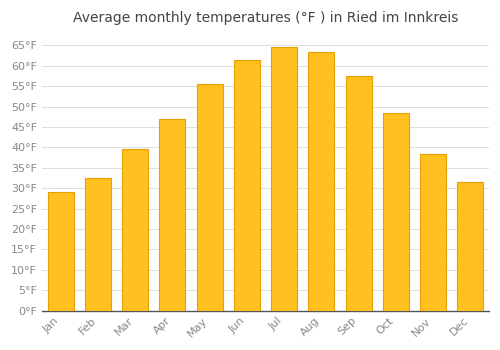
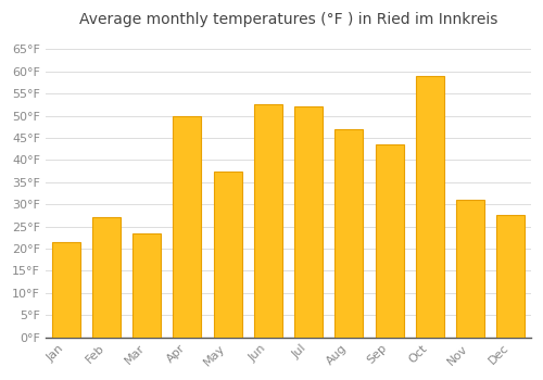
Jan: 29.0°F -> 21.5°F
Feb: 32.5°F -> 27.0°F
Mar: 39.5°F -> 23.5°F
Apr: 47.0°F -> 50.0°F
May: 55.5°F -> 37.5°F
Jun: 61.5°F -> 52.5°F
Jul: 64.5°F -> 52.0°F
Aug: 63.5°F -> 47.0°F
Sep: 57.5°F -> 43.5°F
Oct: 48.5°F -> 59.0°F
Nov: 38.5°F -> 31.0°F
Dec: 31.5°F -> 27.5°F
